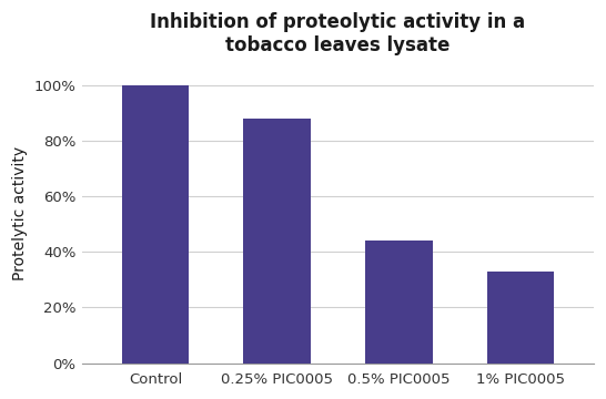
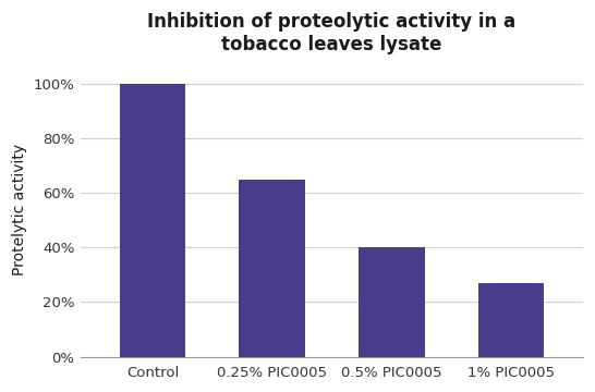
0.25% PIC0005: 88% -> 65%
0.5% PIC0005: 44% -> 40%
1% PIC0005: 33% -> 27%
